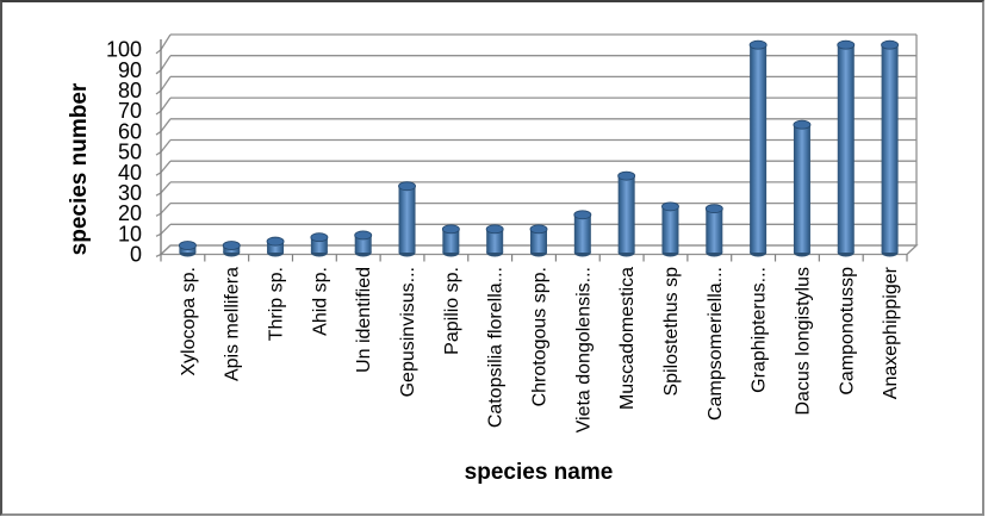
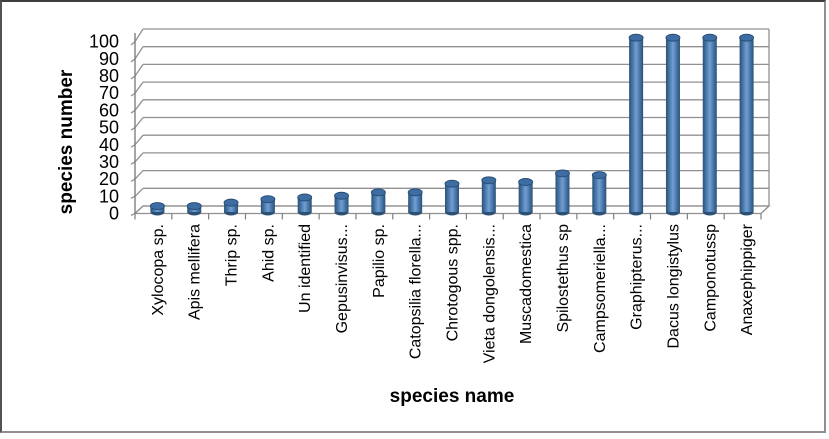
Gepusinvisus...: 31 -> 8
Chrotogous spp.: 10 -> 15
Muscadomestica: 36 -> 16
Dacus longistylus: 61 -> 100
